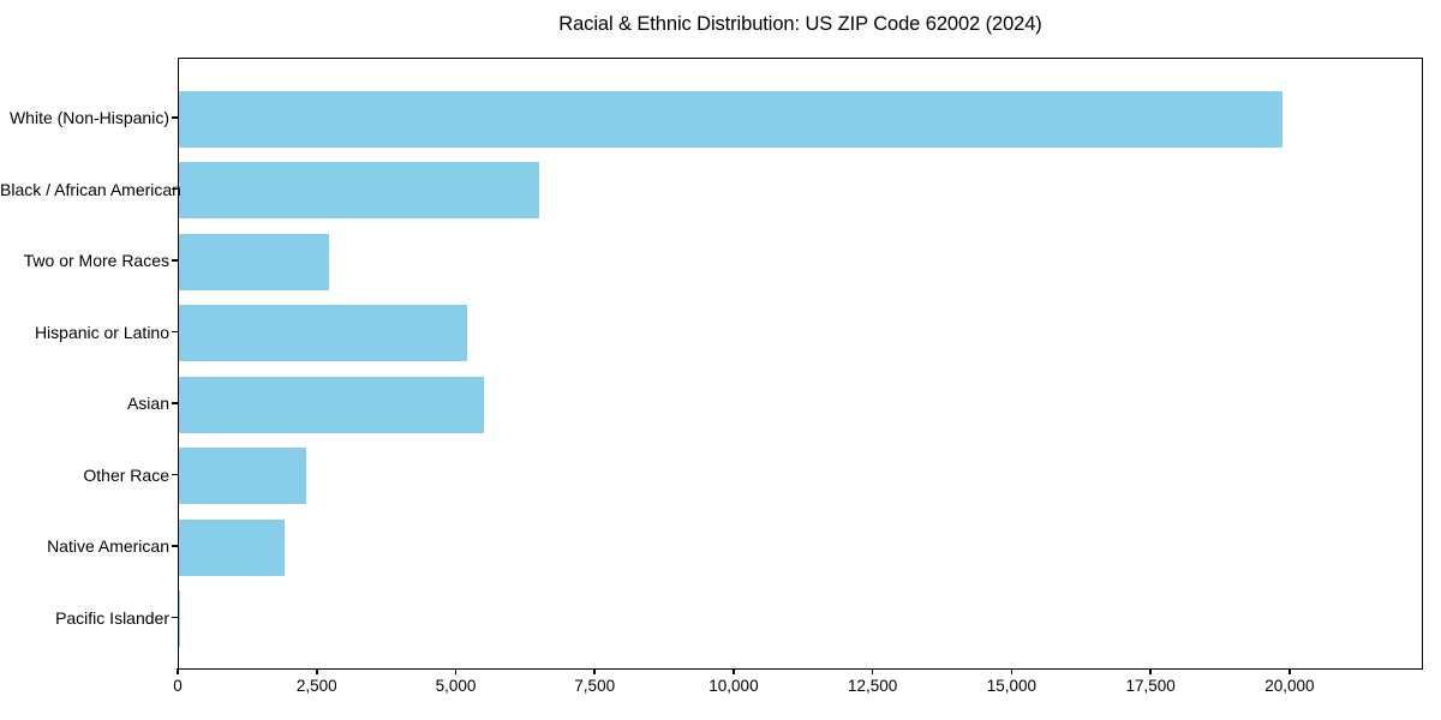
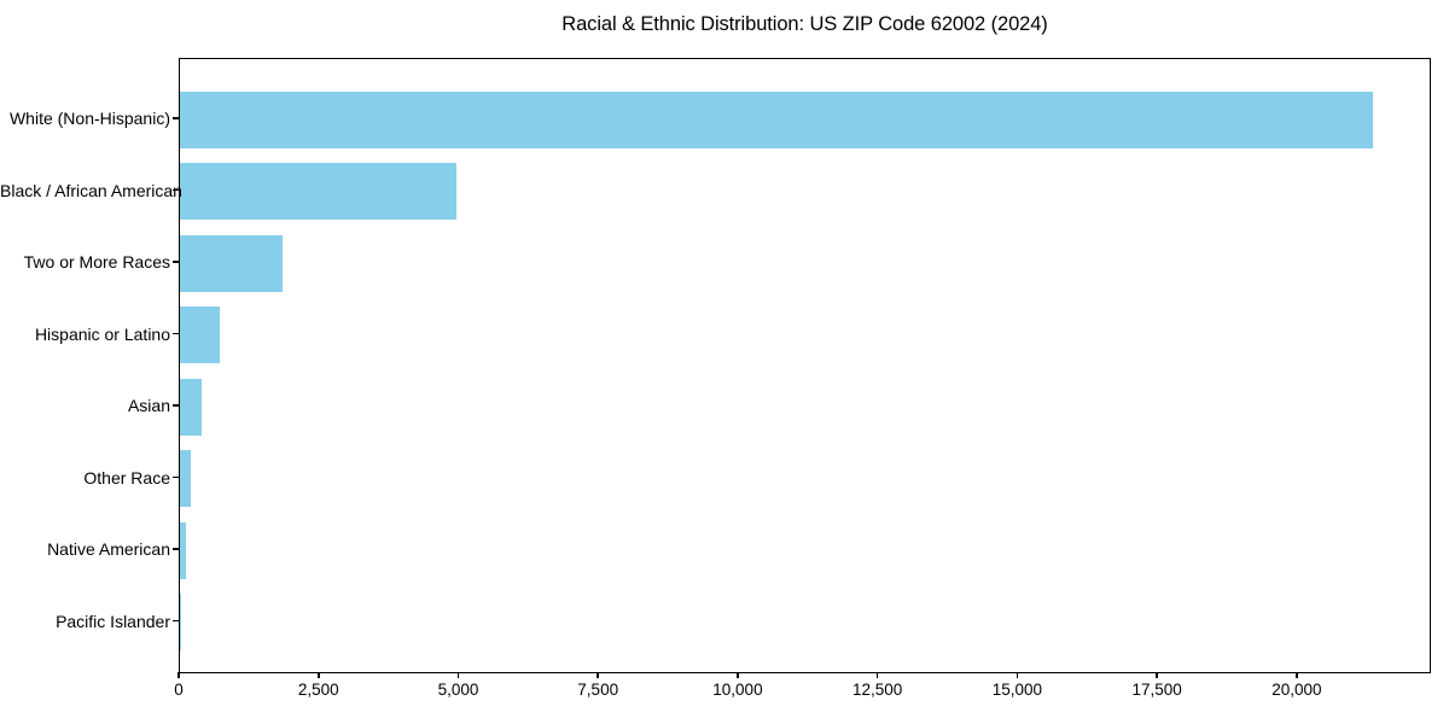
White (Non-Hispanic): 19900 -> 21400
Black / African American: 6500 -> 5000
Two or More Races: 2700 -> 1800
Hispanic or Latino: 5200 -> 700
Asian: 5500 -> 400
Other Race: 2300 -> 200
Native American: 1900 -> 100
